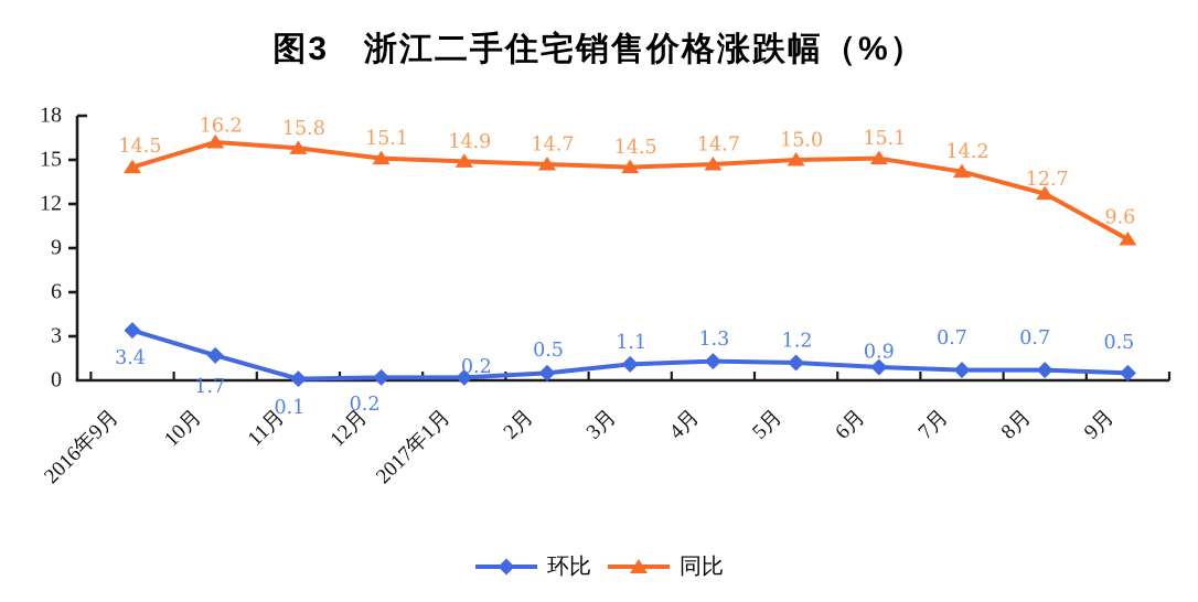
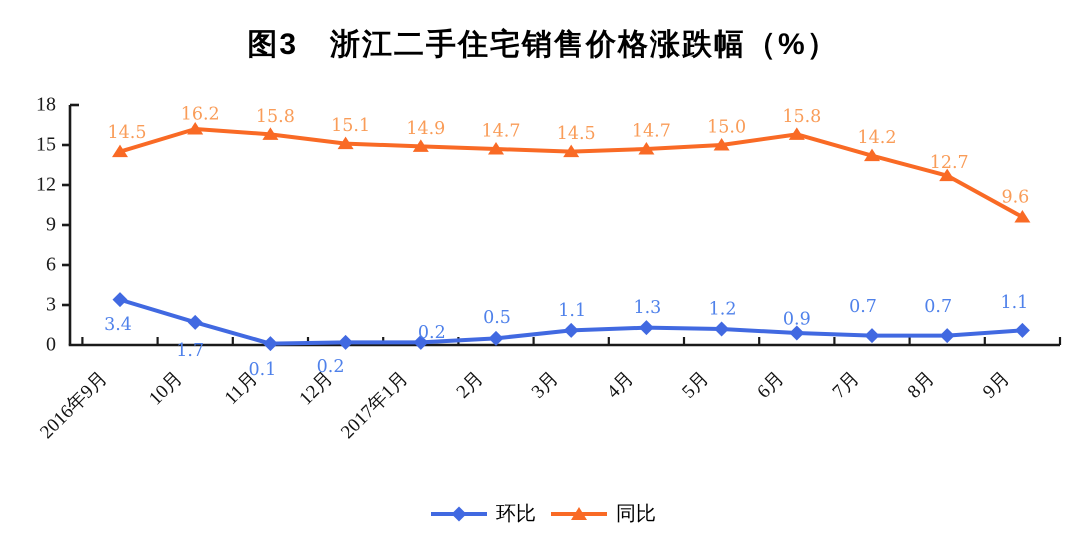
同比/6月: 15.1 -> 15.8
环比/9月: 0.5 -> 1.1
